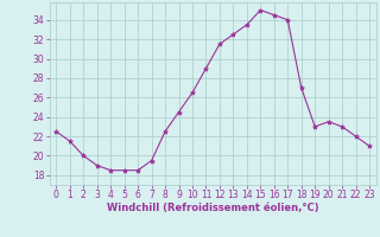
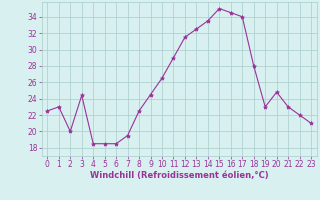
1: 21.5 -> 23.0
3: 19.0 -> 24.4
18: 27.0 -> 28.0
20: 23.5 -> 24.8
